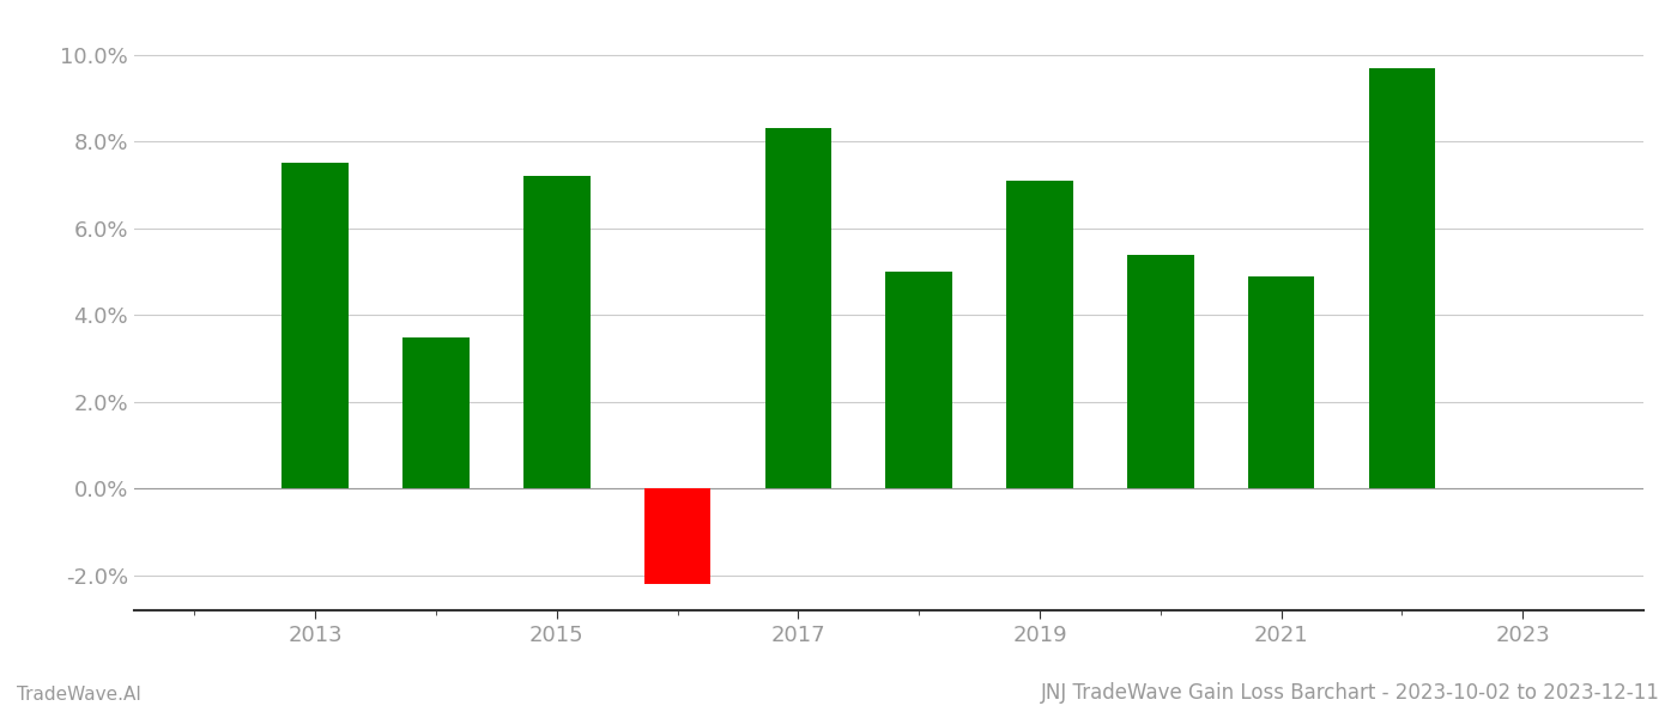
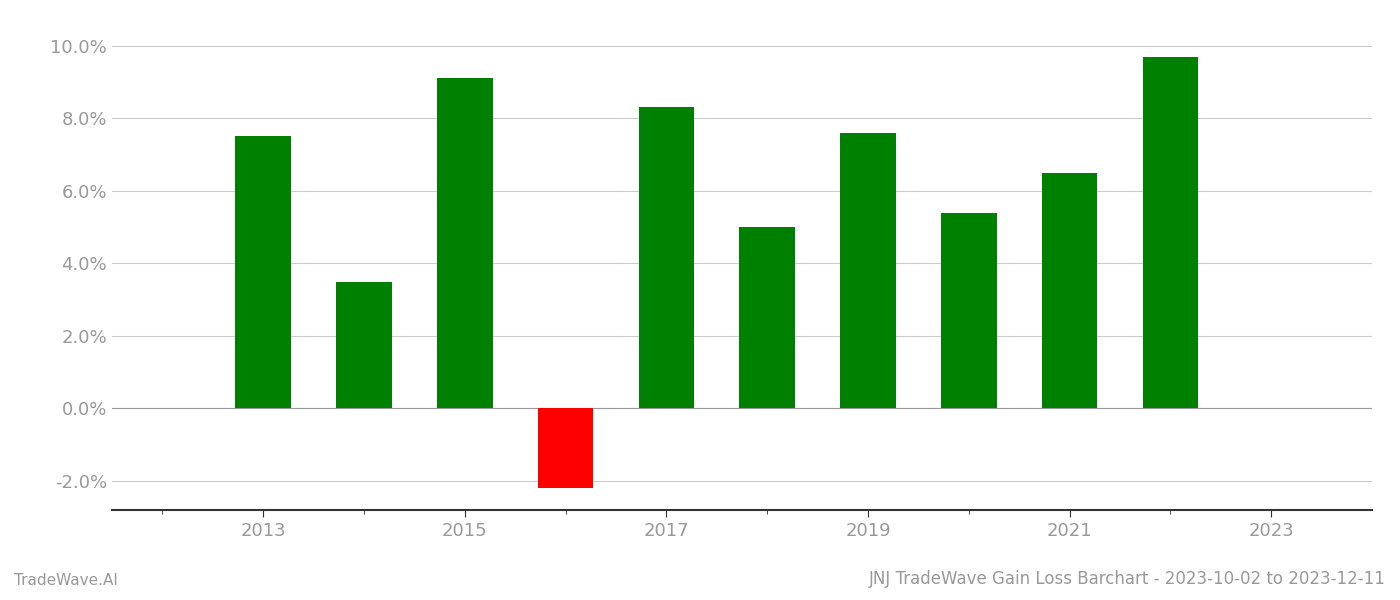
2015: 7.2% -> 9.1%
2019: 7.1% -> 7.6%
2021: 4.9% -> 6.5%
